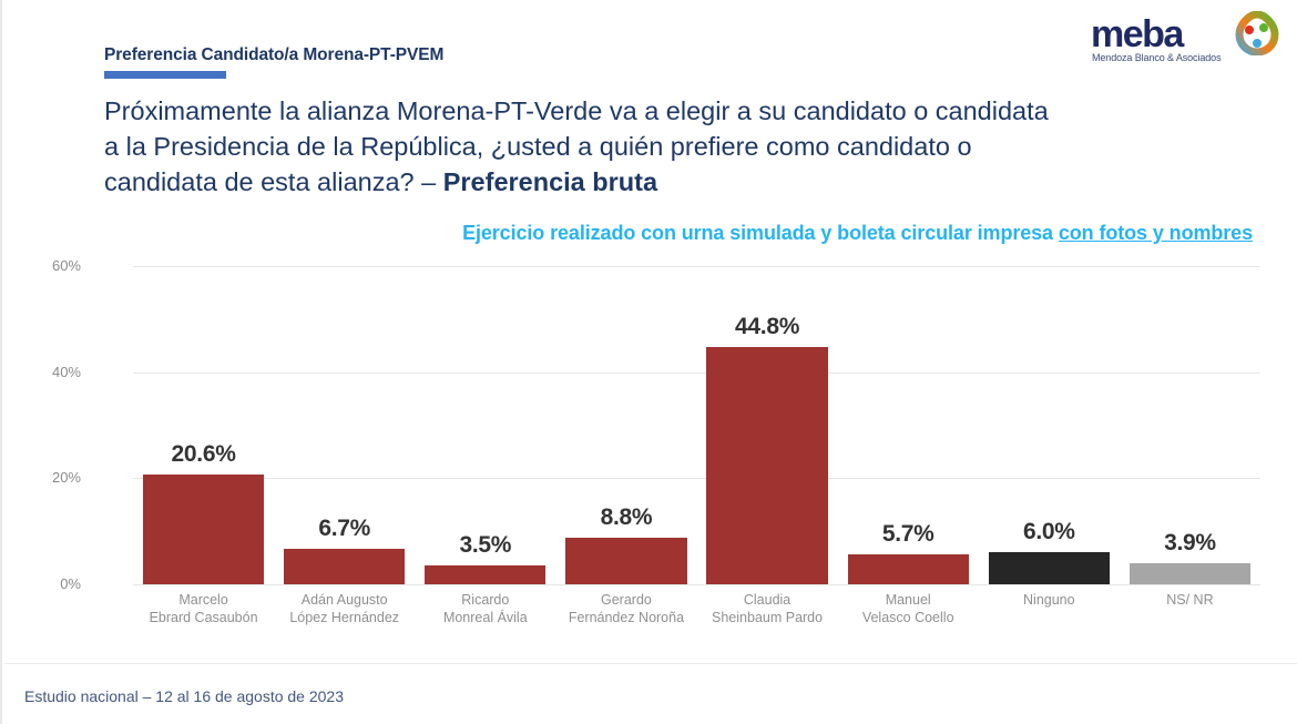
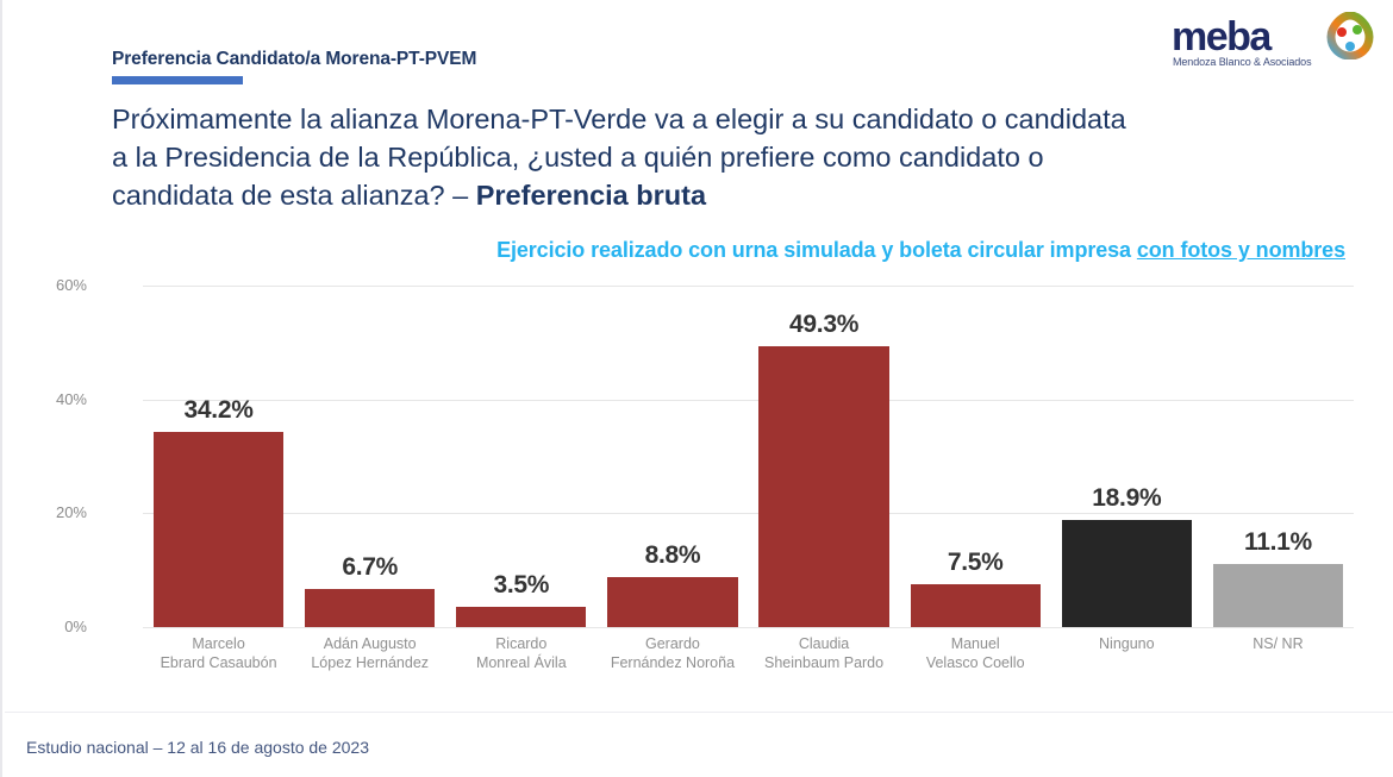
Marcelo Ebrard Casaubón: 20.6% -> 34.2%
Claudia Sheinbaum Pardo: 44.8% -> 49.3%
Manuel Velasco Coello: 5.7% -> 7.5%
Ninguno: 6.0% -> 18.9%
NS/ NR: 3.9% -> 11.1%
